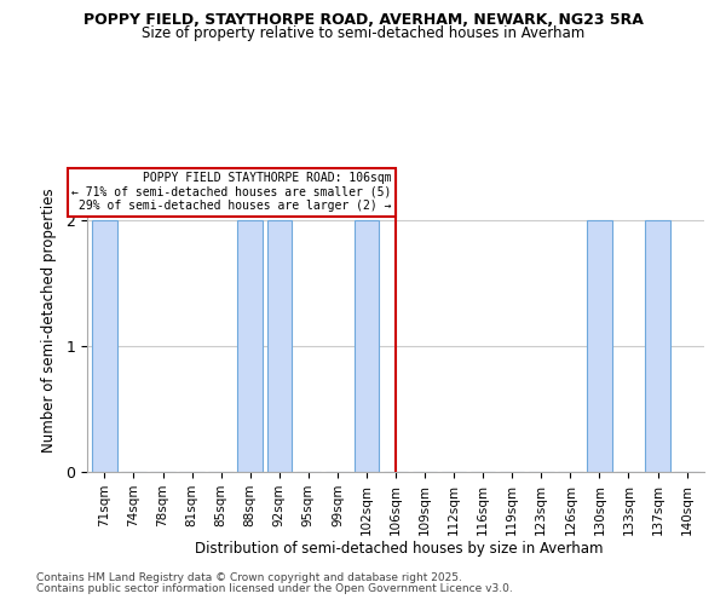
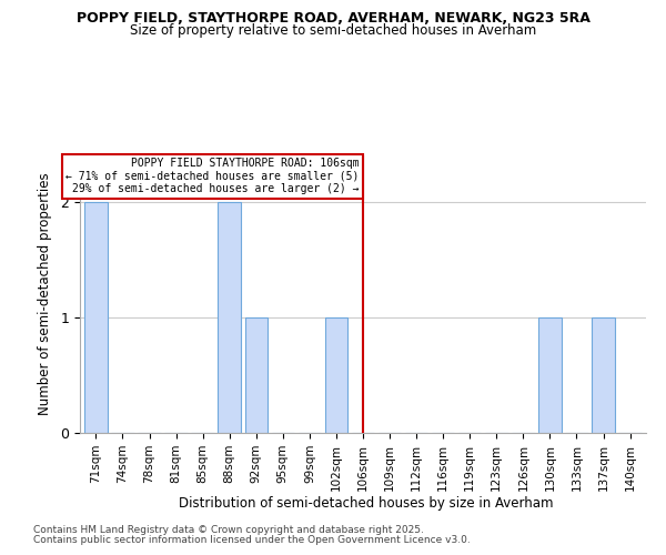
92sqm: 2 -> 1
102sqm: 2 -> 1
130sqm: 2 -> 1
137sqm: 2 -> 1
